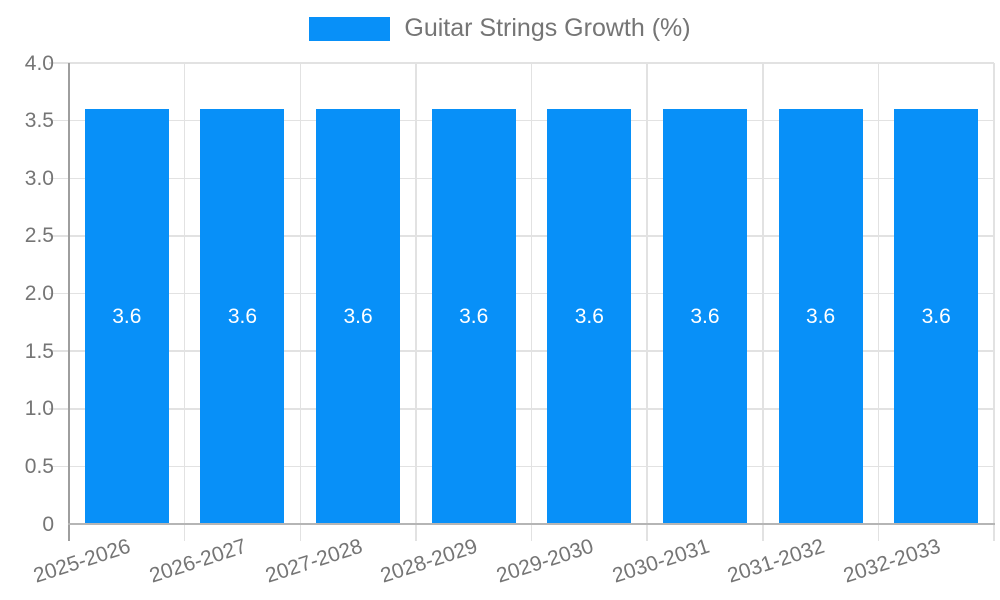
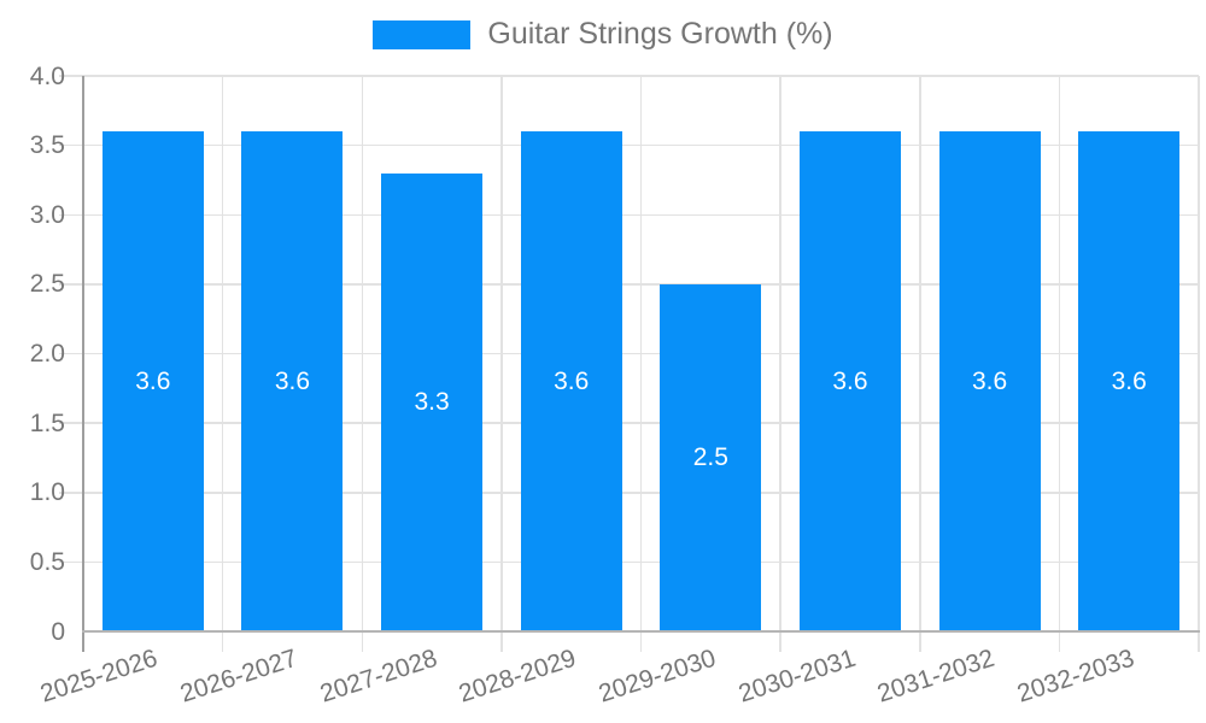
2027-2028: 3.6 -> 3.3
2029-2030: 3.6 -> 2.5
